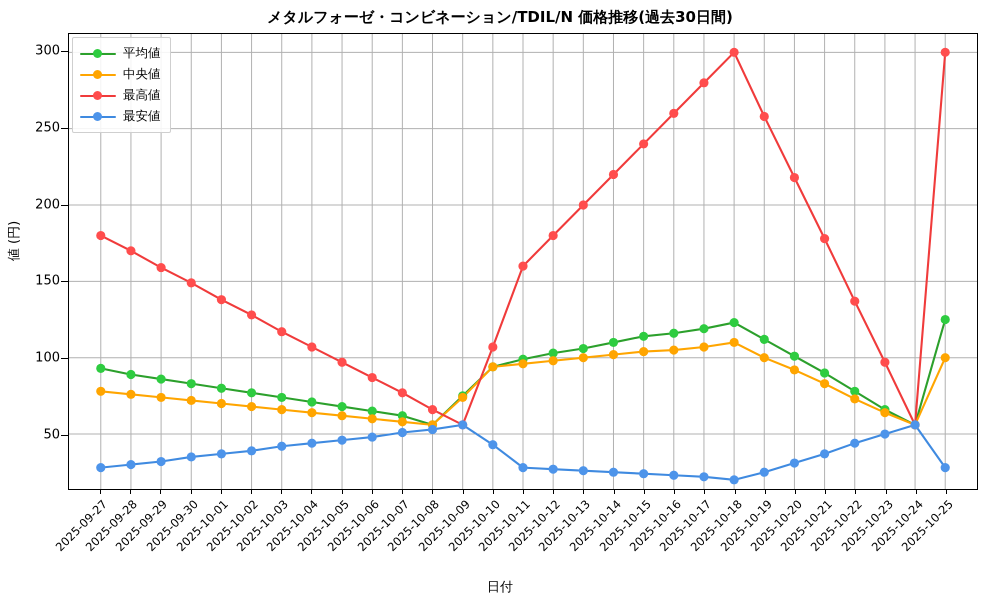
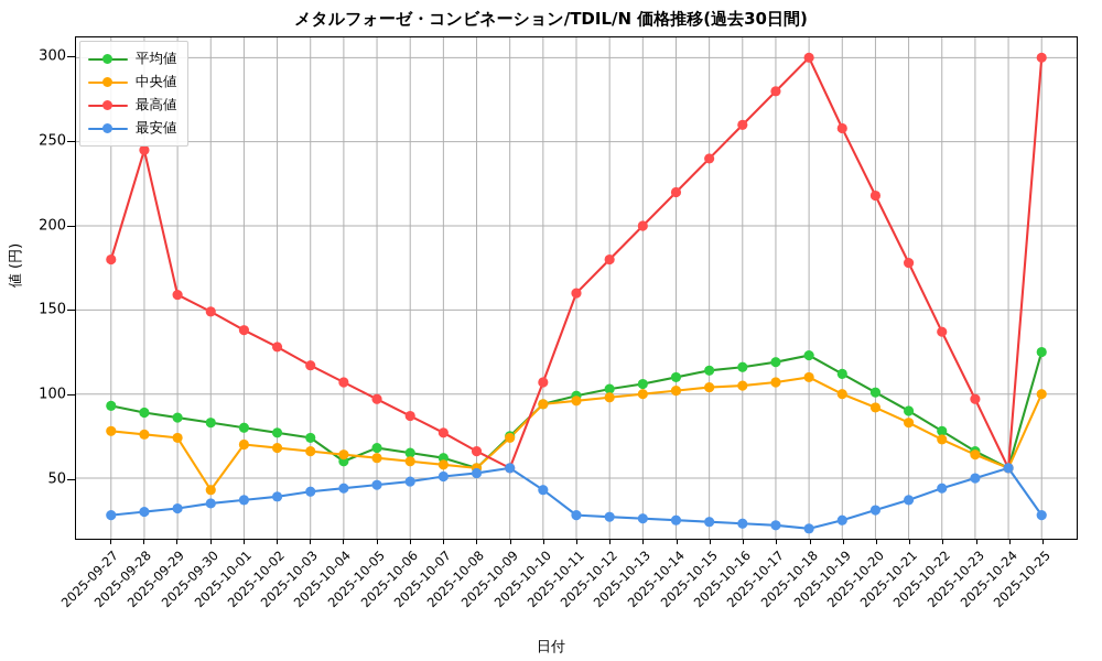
最高値/2025-09-28: 170 -> 245
中央値/2025-09-30: 72 -> 43
平均値/2025-10-04: 71 -> 60
